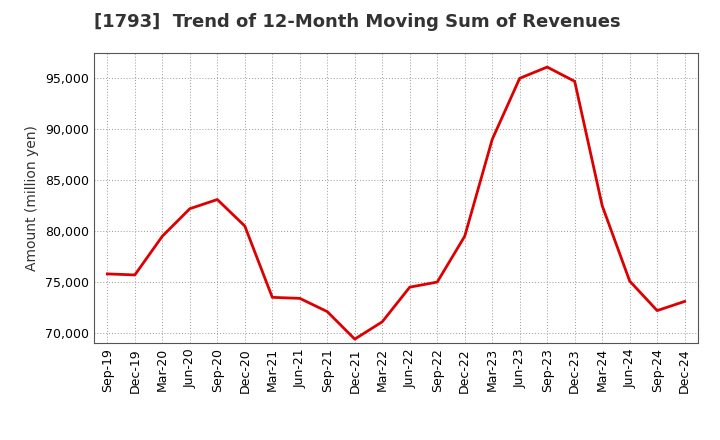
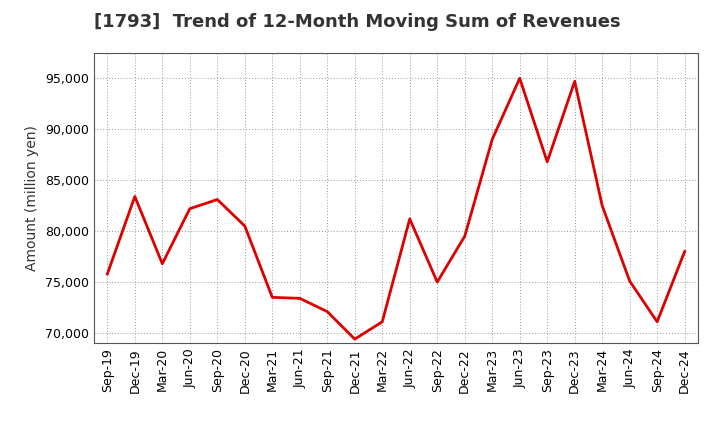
Dec-19: 75,700 -> 83,400
Mar-20: 79,500 -> 76,800
Jun-22: 74,500 -> 81,200
Sep-23: 96,100 -> 86,800
Sep-24: 72,200 -> 71,100
Dec-24: 73,100 -> 78,000
